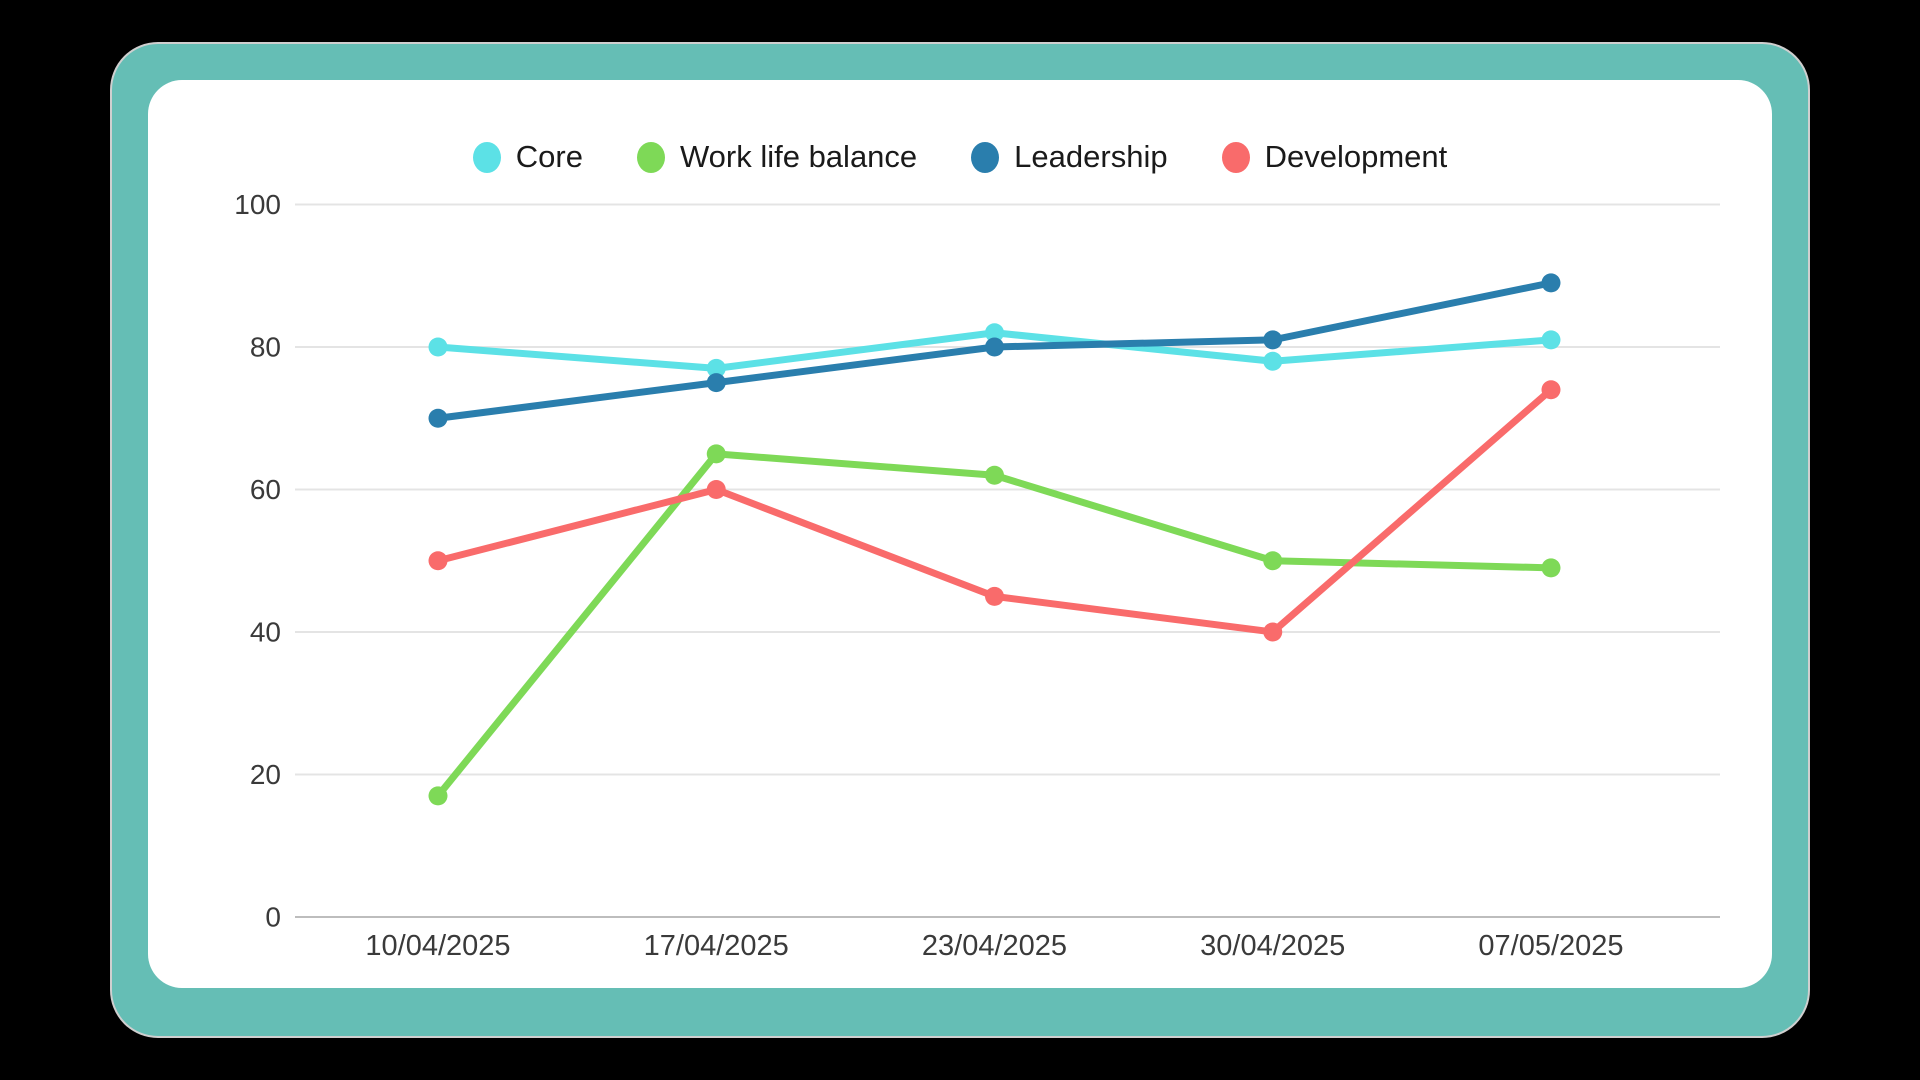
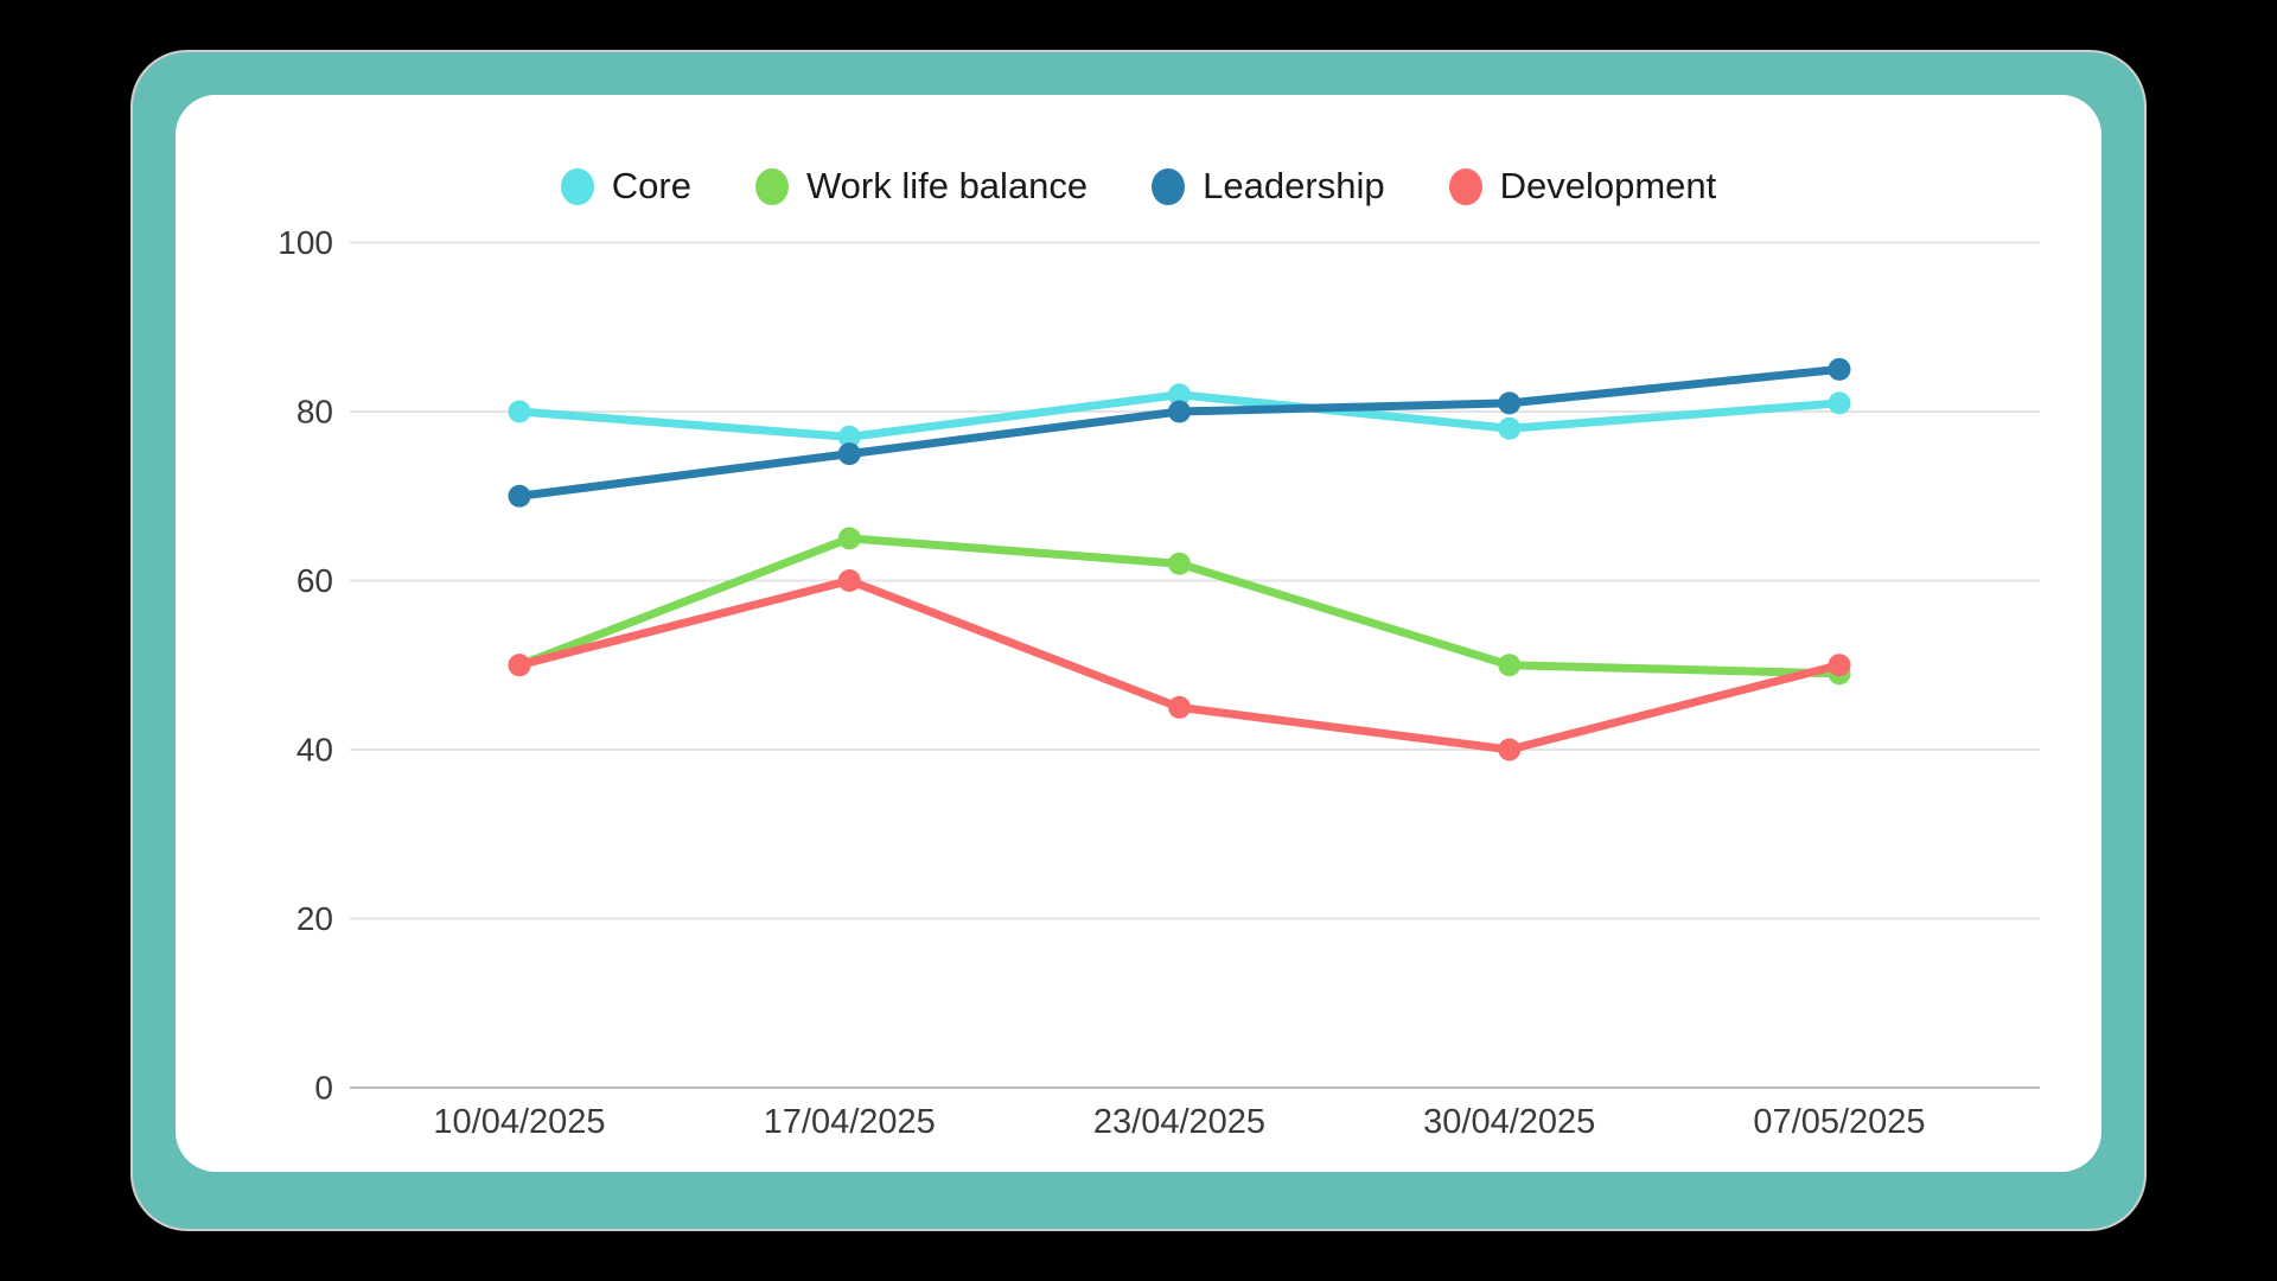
Work life balance/10/04/2025: 17 -> 50
Leadership/07/05/2025: 89 -> 85
Development/07/05/2025: 74 -> 50
